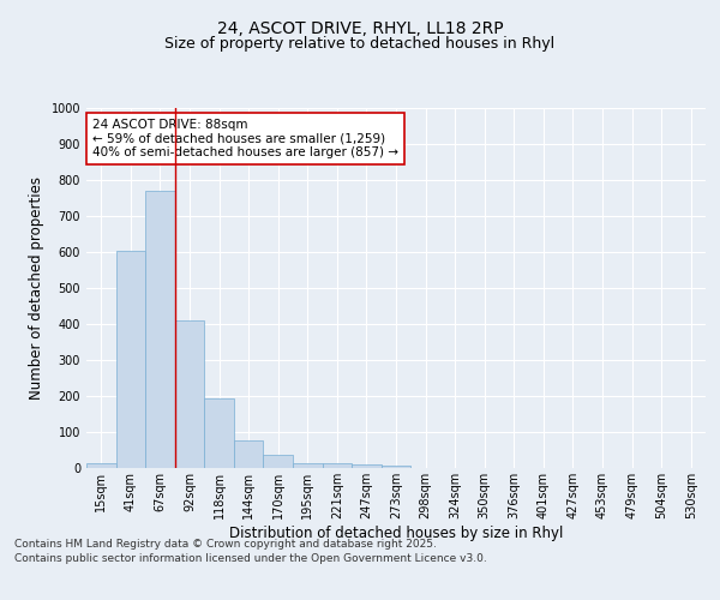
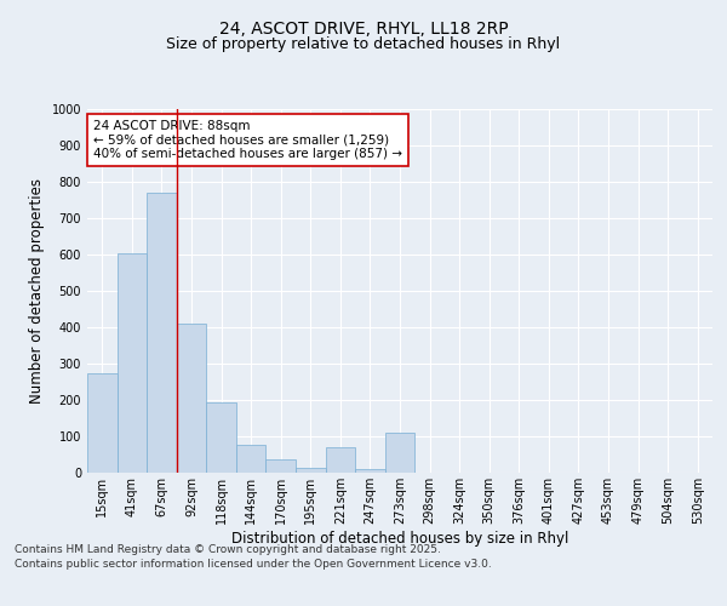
15sqm: 12 -> 275
221sqm: 15 -> 70
273sqm: 7 -> 110
